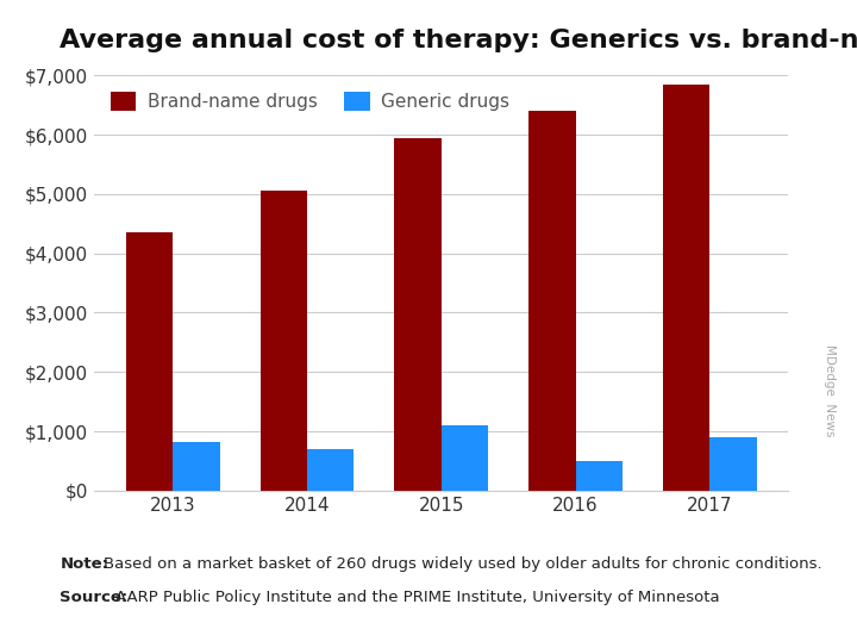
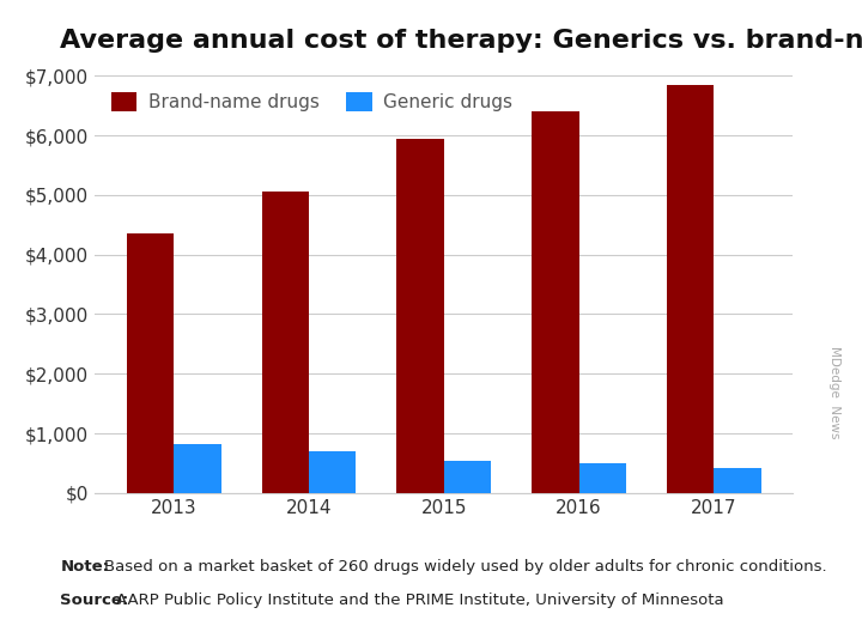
Generic drugs/2015: $1,100 -> $530
Generic drugs/2017: $900 -> $410
